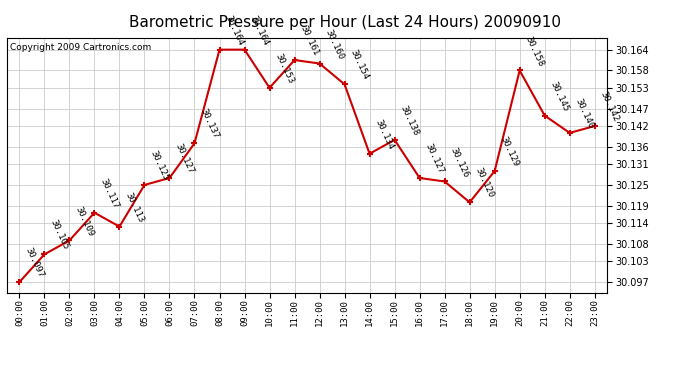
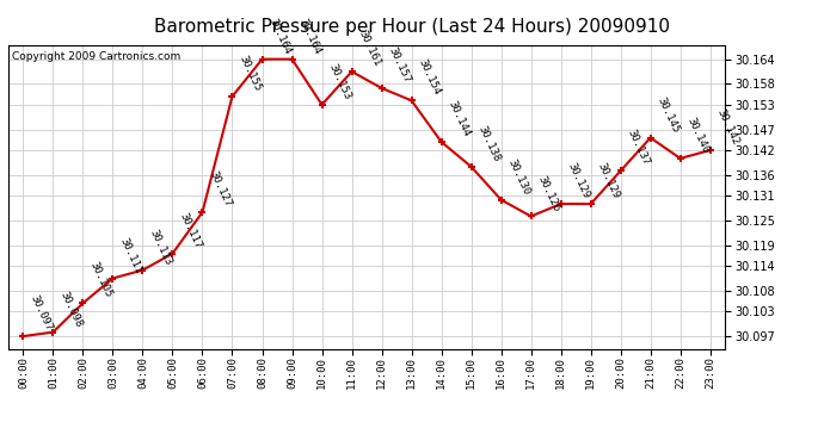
01:00: 30.105 -> 30.098
02:00: 30.109 -> 30.105
03:00: 30.117 -> 30.111
05:00: 30.125 -> 30.117
07:00: 30.137 -> 30.155
12:00: 30.160 -> 30.157
14:00: 30.134 -> 30.144
16:00: 30.127 -> 30.130
18:00: 30.120 -> 30.129
20:00: 30.158 -> 30.137
